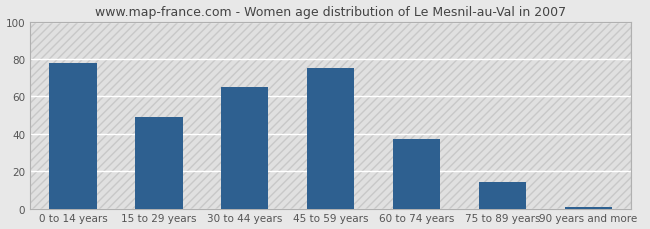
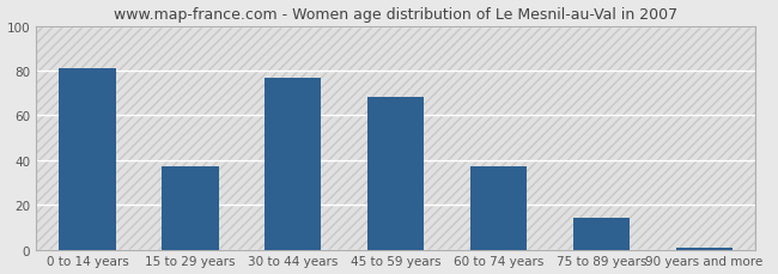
0 to 14 years: 78 -> 81
15 to 29 years: 49 -> 37
30 to 44 years: 65 -> 77
45 to 59 years: 75 -> 68
